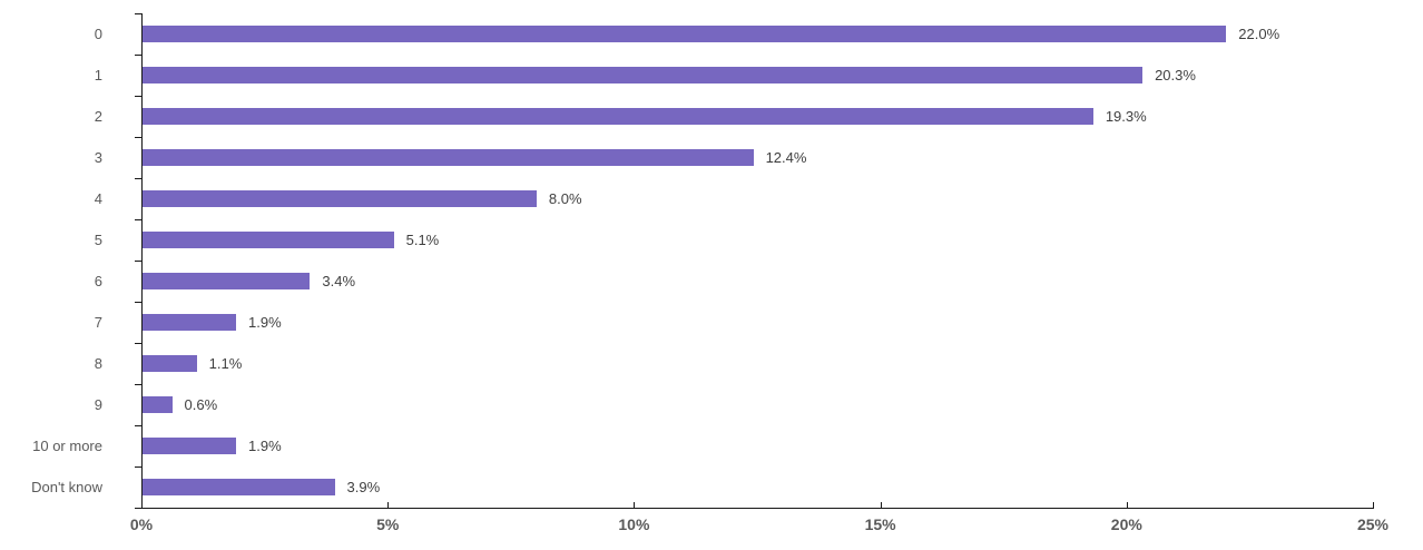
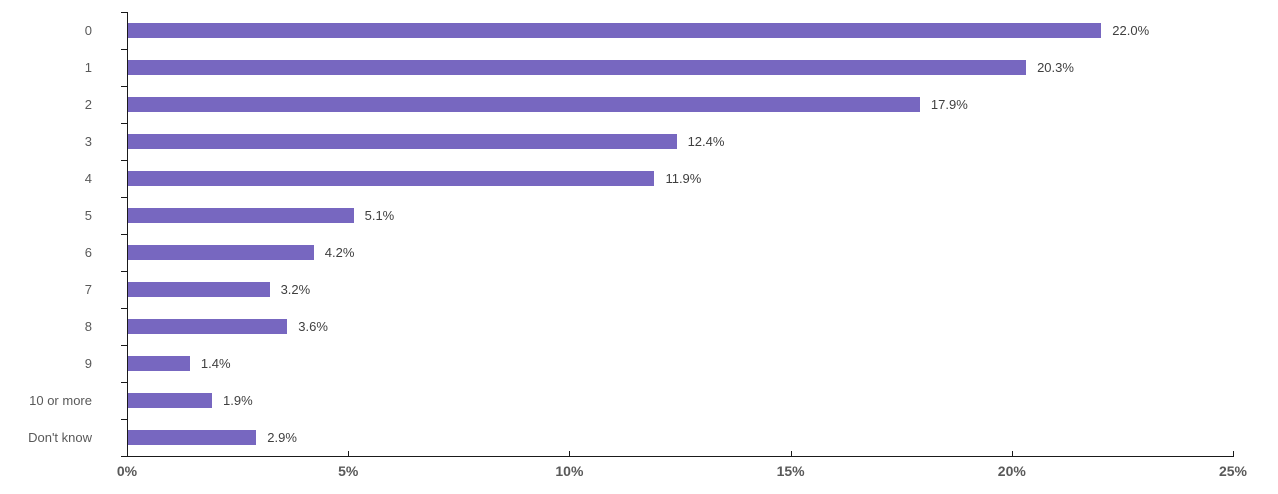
2: 19.3% -> 17.9%
4: 8.0% -> 11.9%
6: 3.4% -> 4.2%
7: 1.9% -> 3.2%
8: 1.1% -> 3.6%
9: 0.6% -> 1.4%
Don't know: 3.9% -> 2.9%
